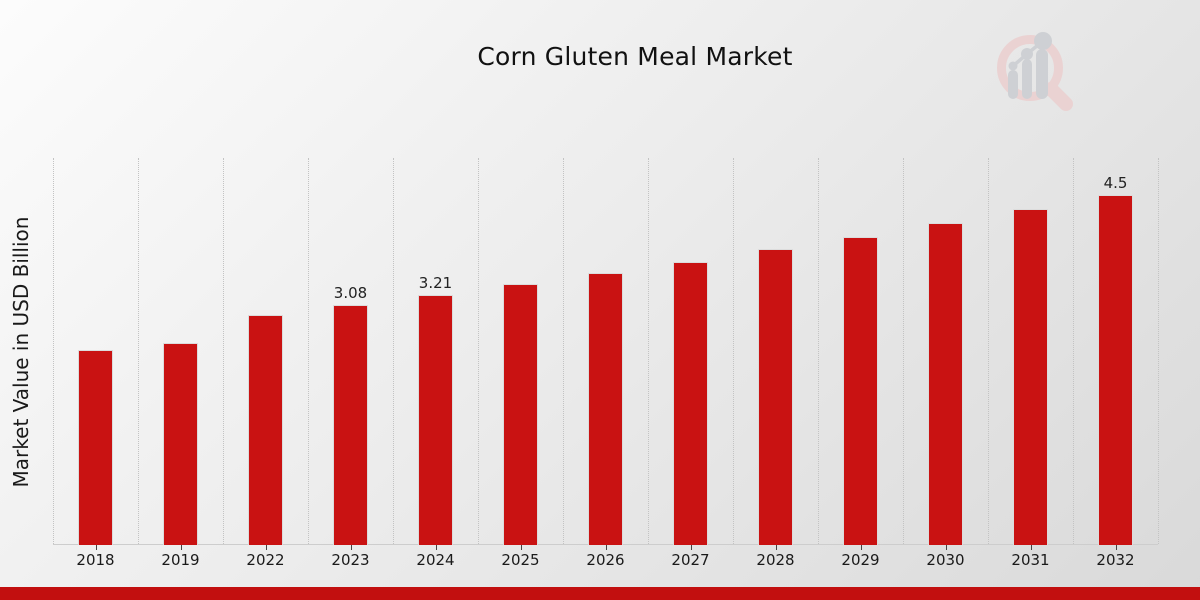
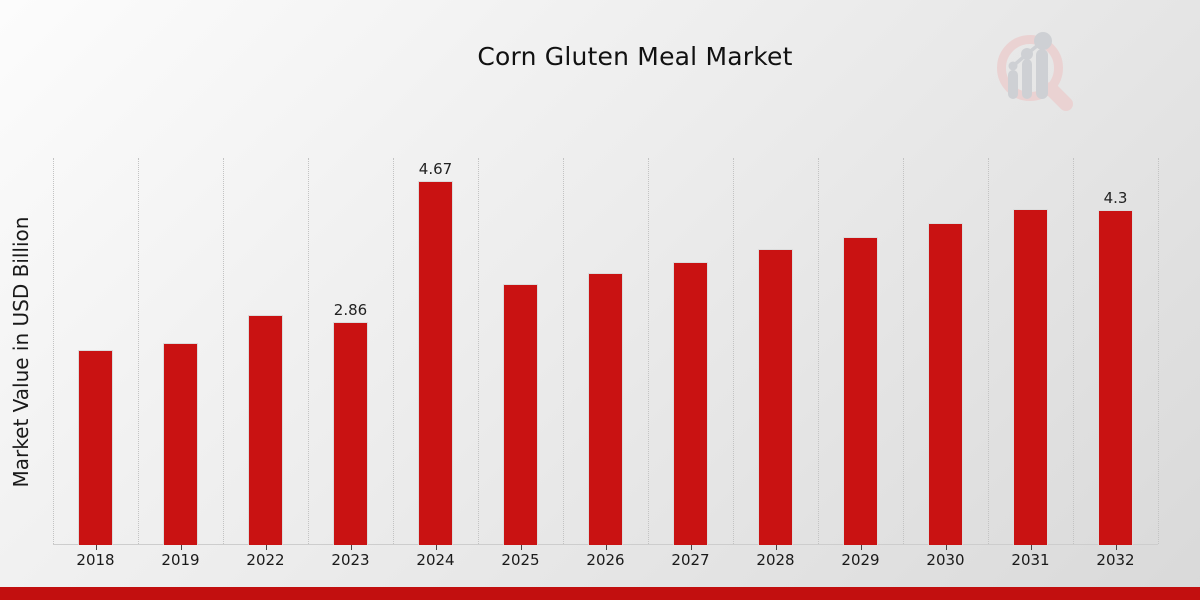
2023: 3.08 -> 2.86
2024: 3.21 -> 4.67
2032: 4.5 -> 4.3
